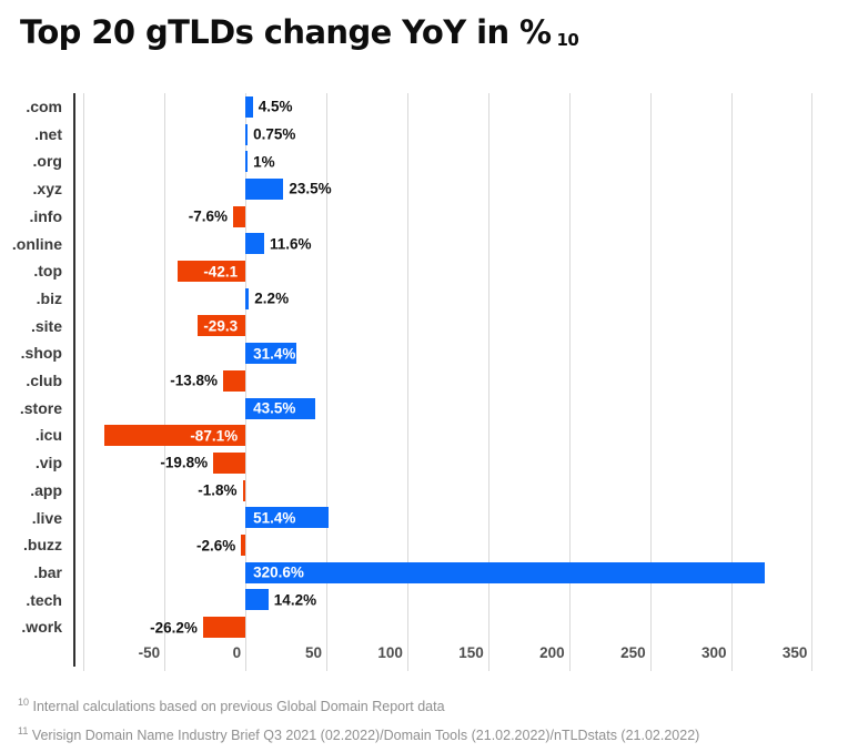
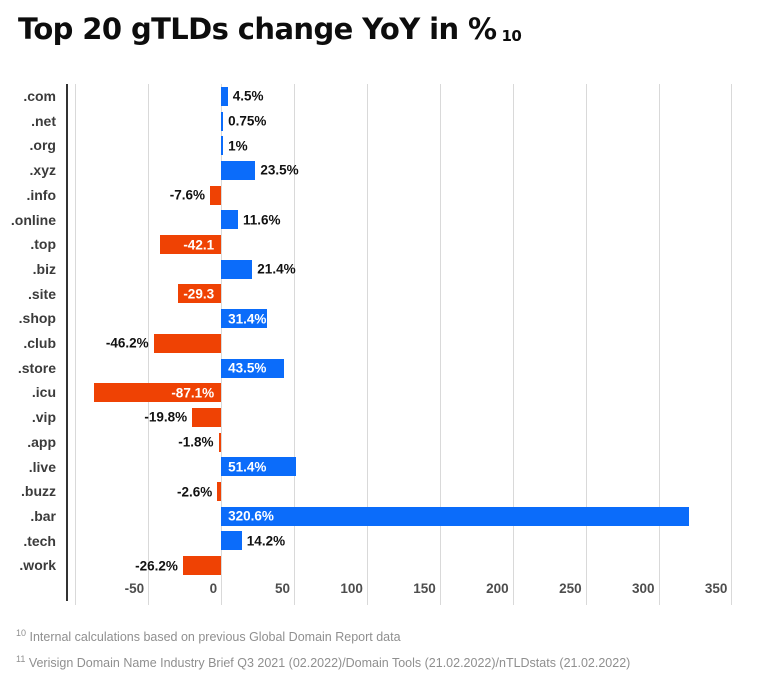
.biz: 2.2% -> 21.4%
.club: -13.8% -> -46.2%
